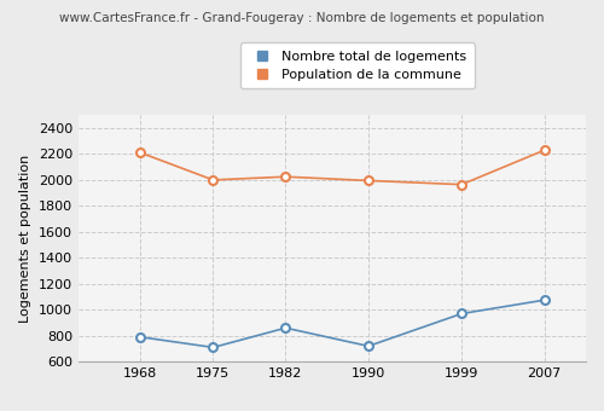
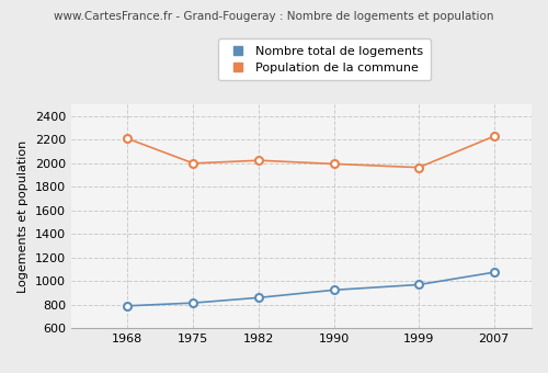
Nombre total de logements/1975: 710 -> 820
Nombre total de logements/1990: 720 -> 920
